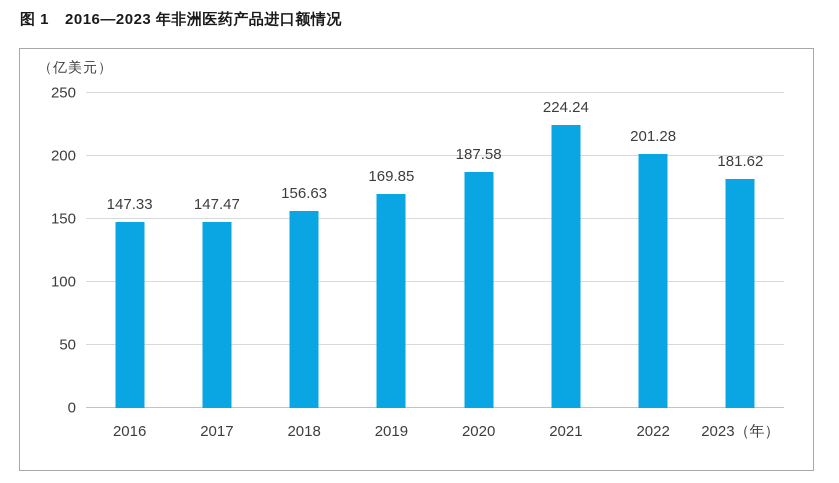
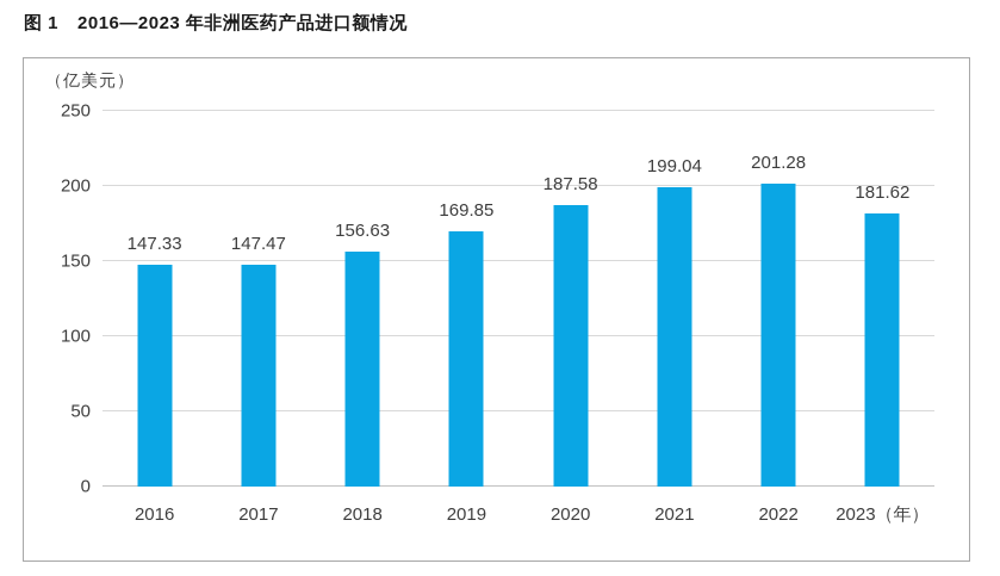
2021: 224.24 -> 199.04
